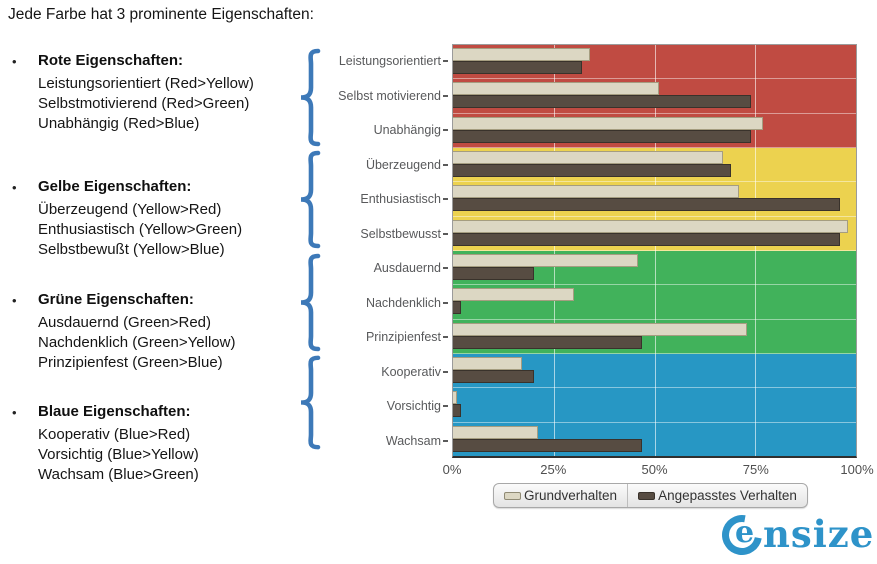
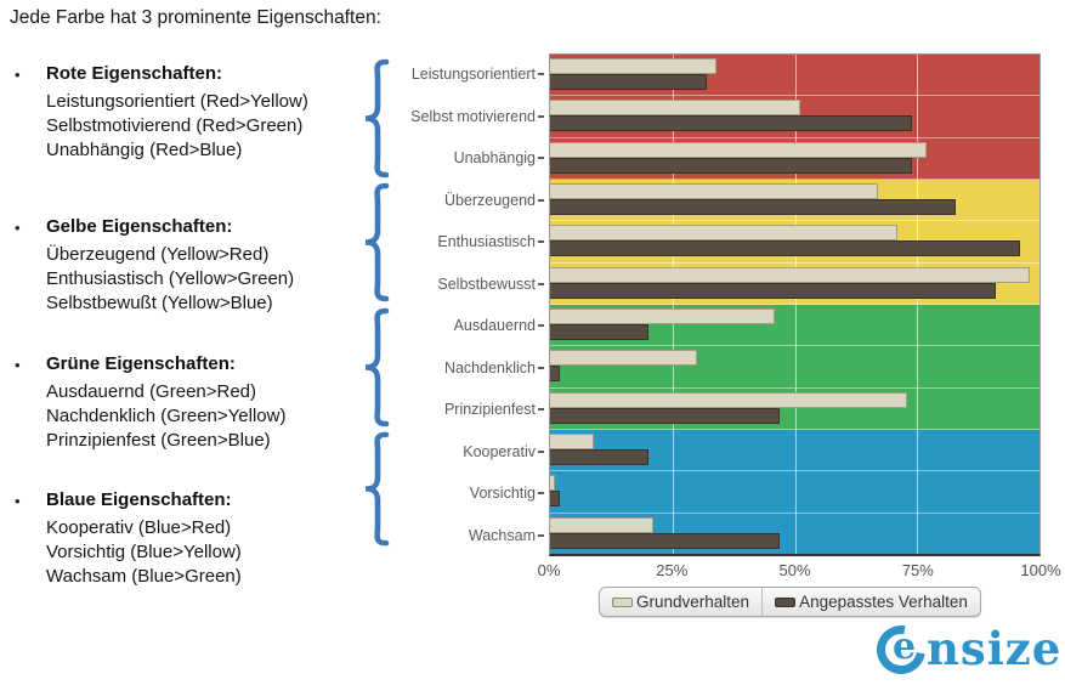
Angepasstes Verhalten/Überzeugend: 69% -> 83%
Angepasstes Verhalten/Selbstbewusst: 96% -> 91%
Grundverhalten/Kooperativ: 17% -> 9%
